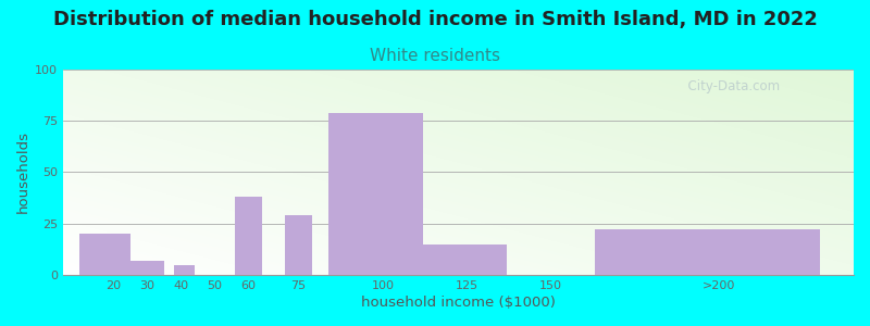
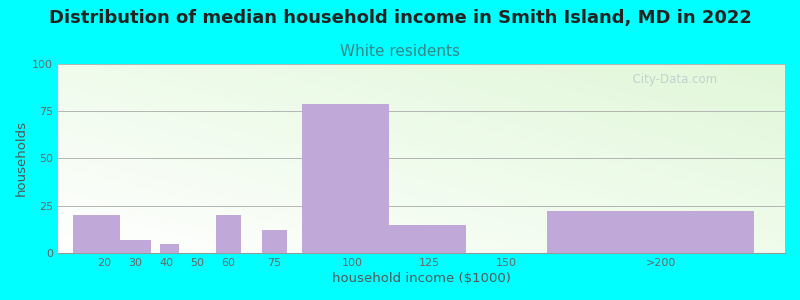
60: 38 -> 20
75: 29 -> 12
